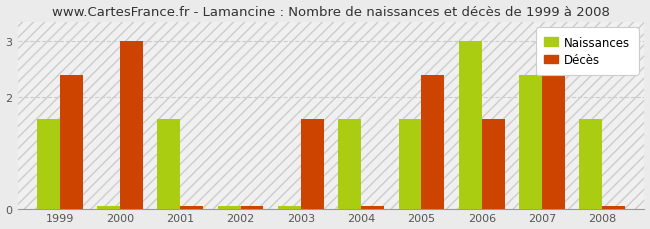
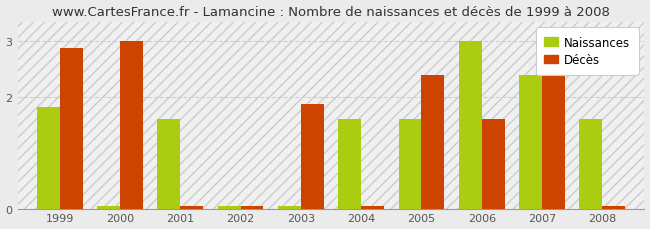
Naissances/1999: 1.60 -> 1.82
Décès/1999: 2.40 -> 2.88
Décès/2003: 1.60 -> 1.88
